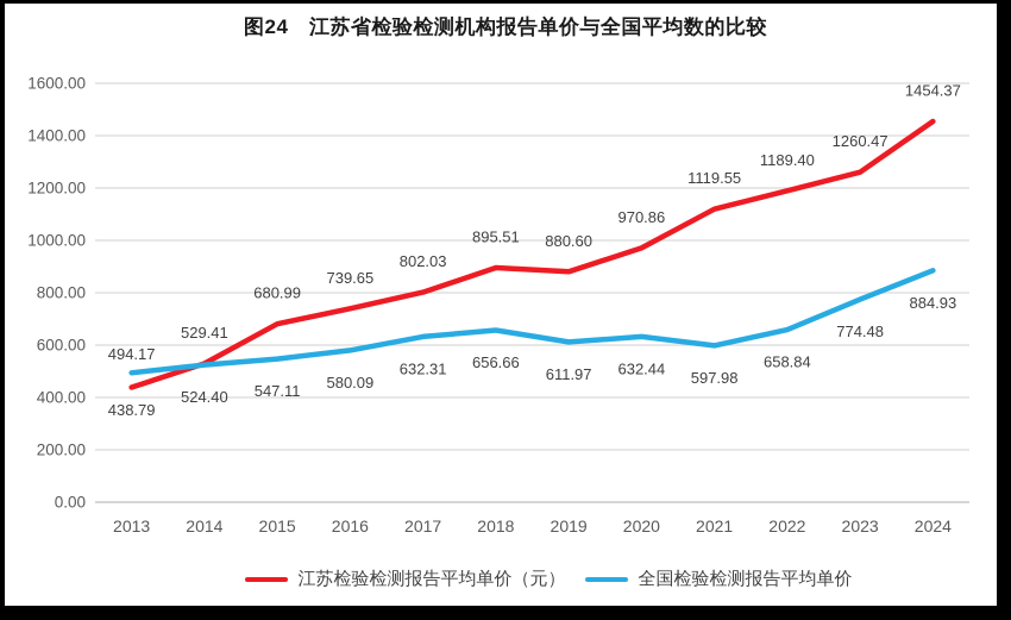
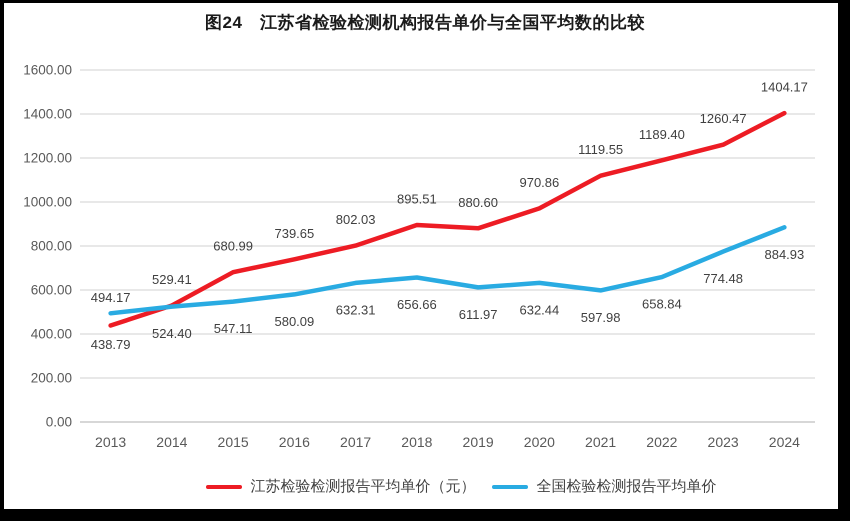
江苏检验检测报告平均单价（元）/2024: 1454.37 -> 1404.17
